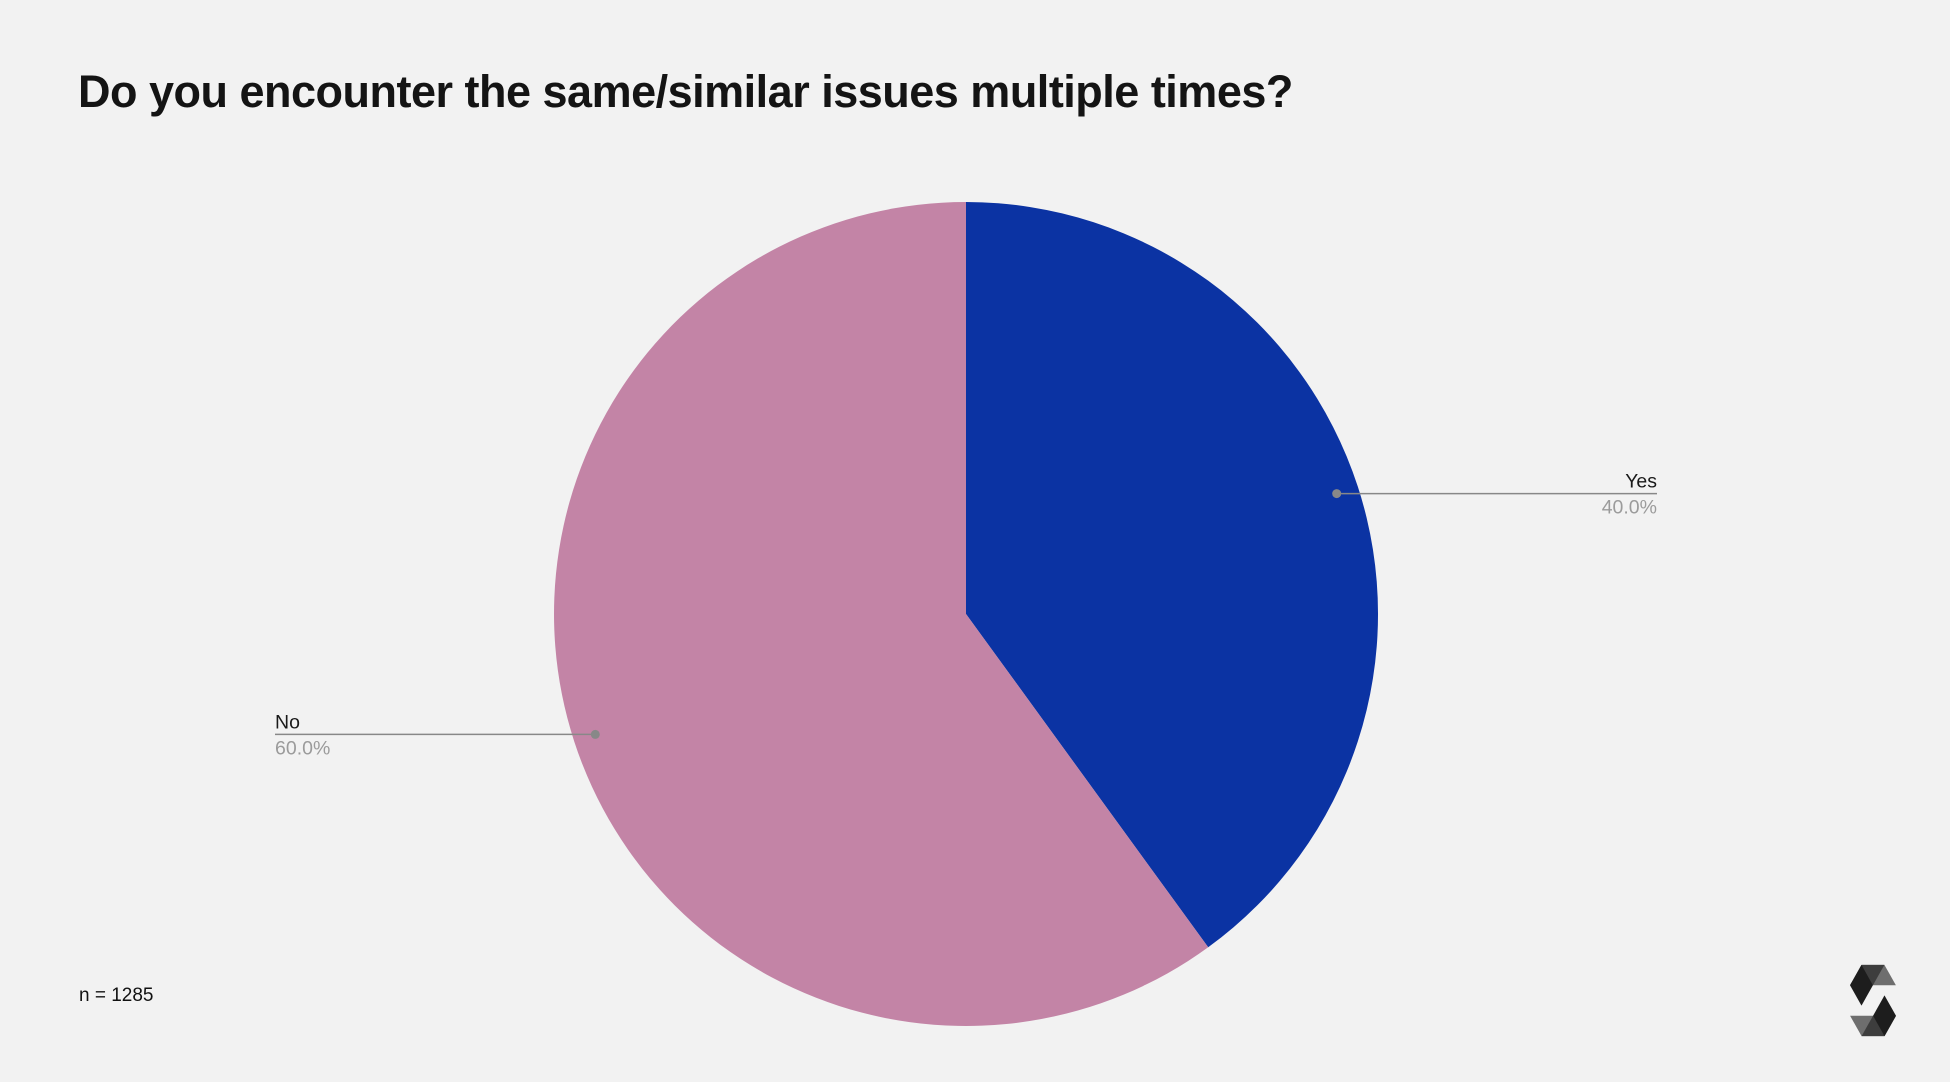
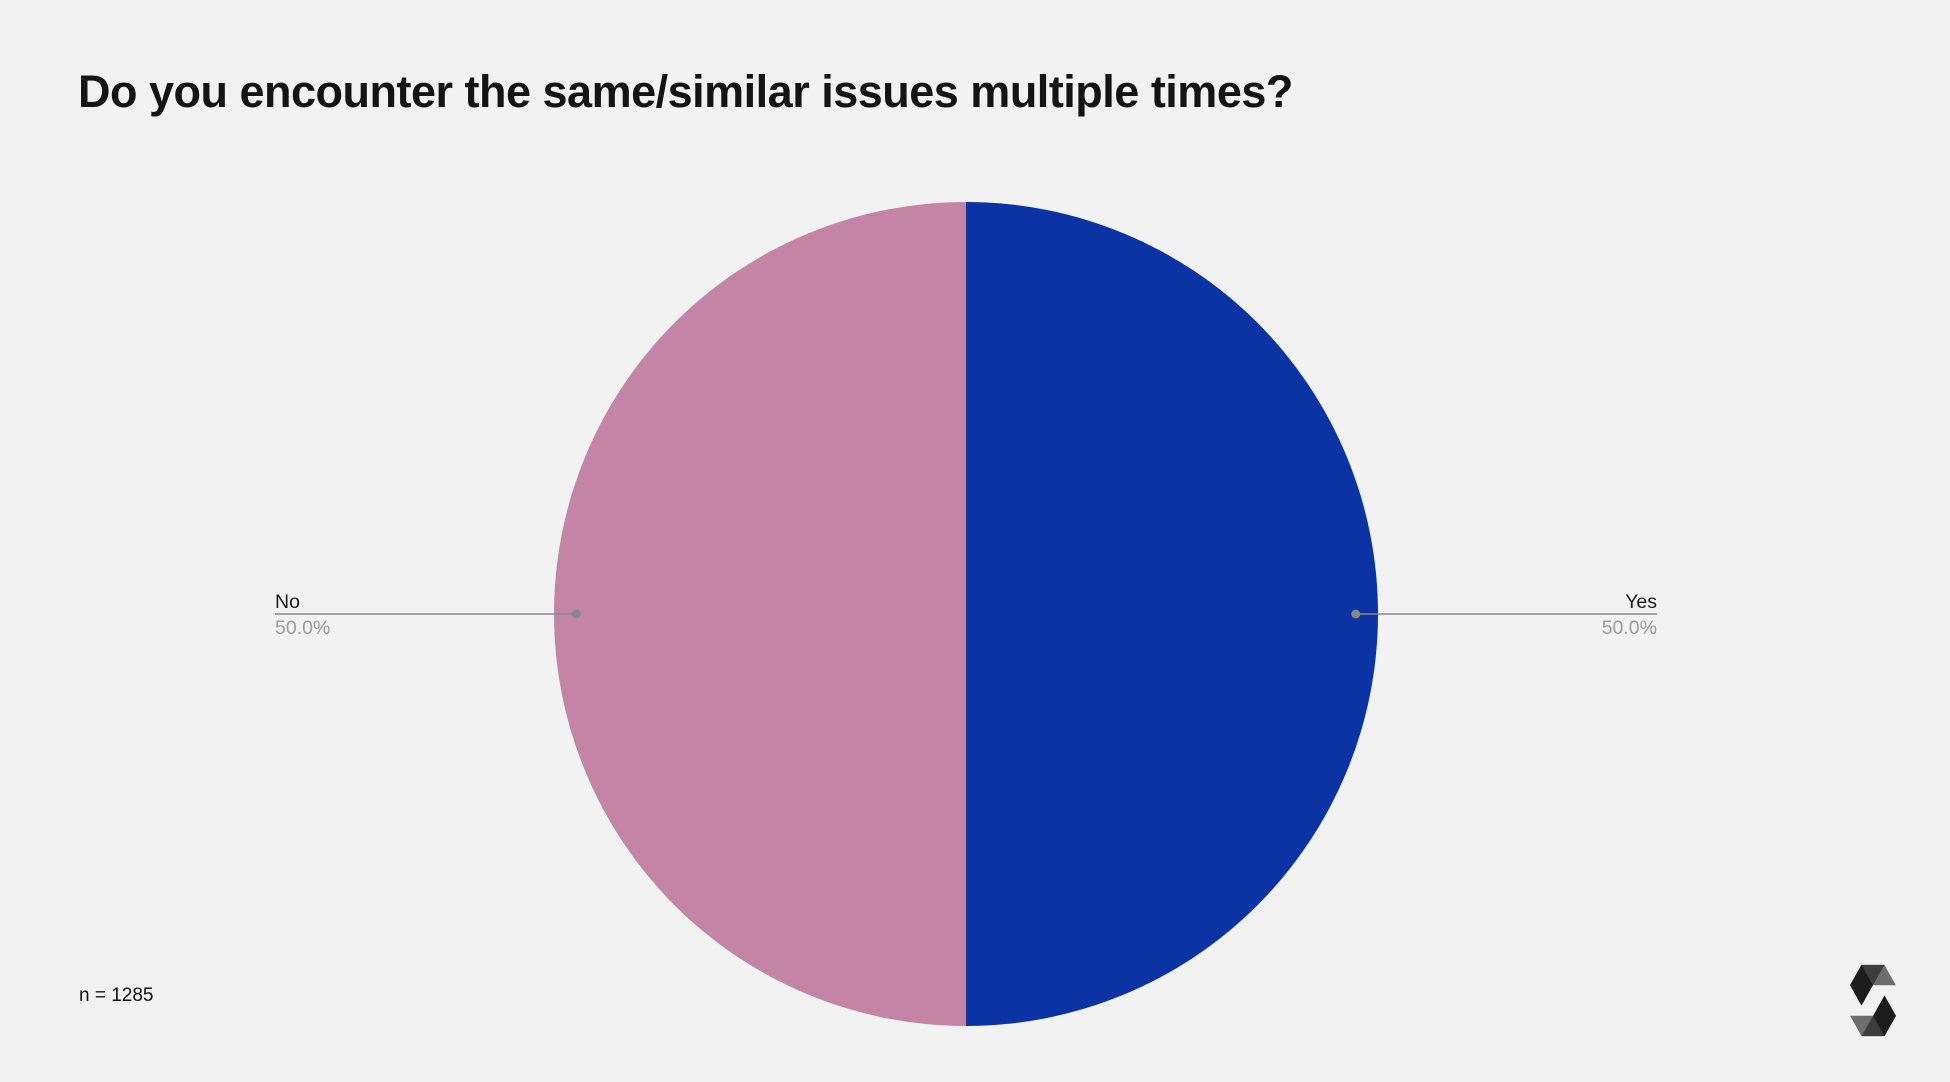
Yes: 40.0% -> 50.0%
No: 60.0% -> 50.0%
